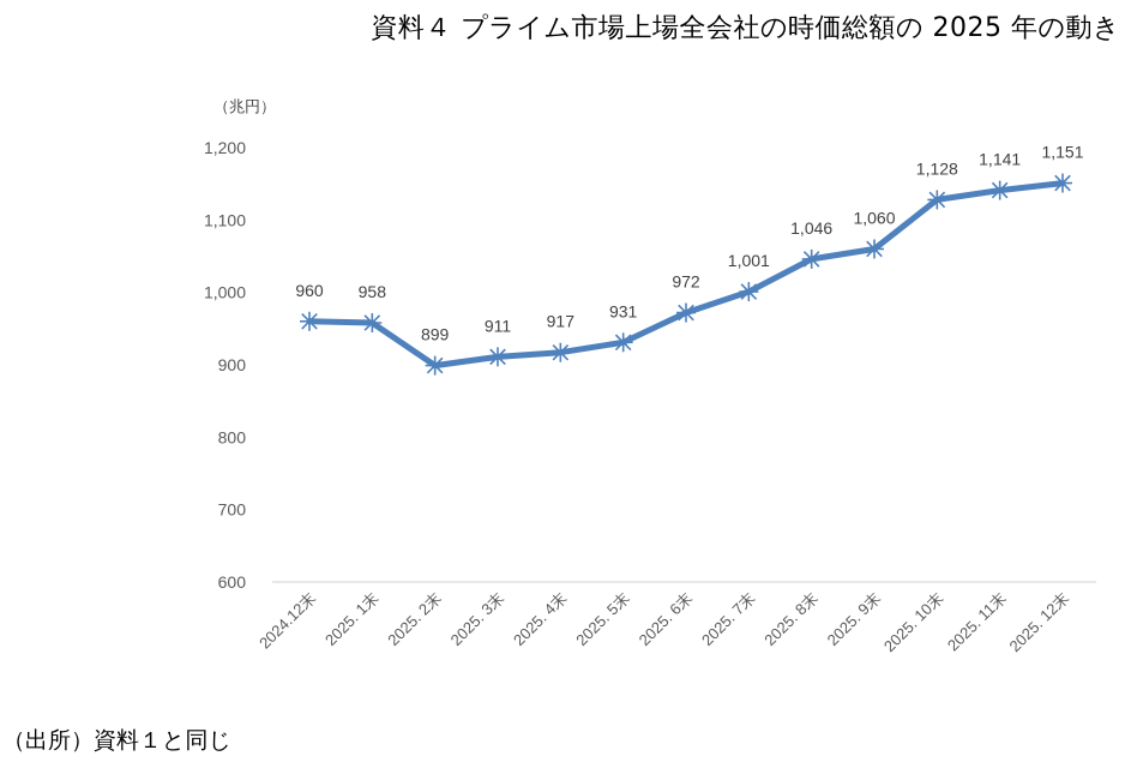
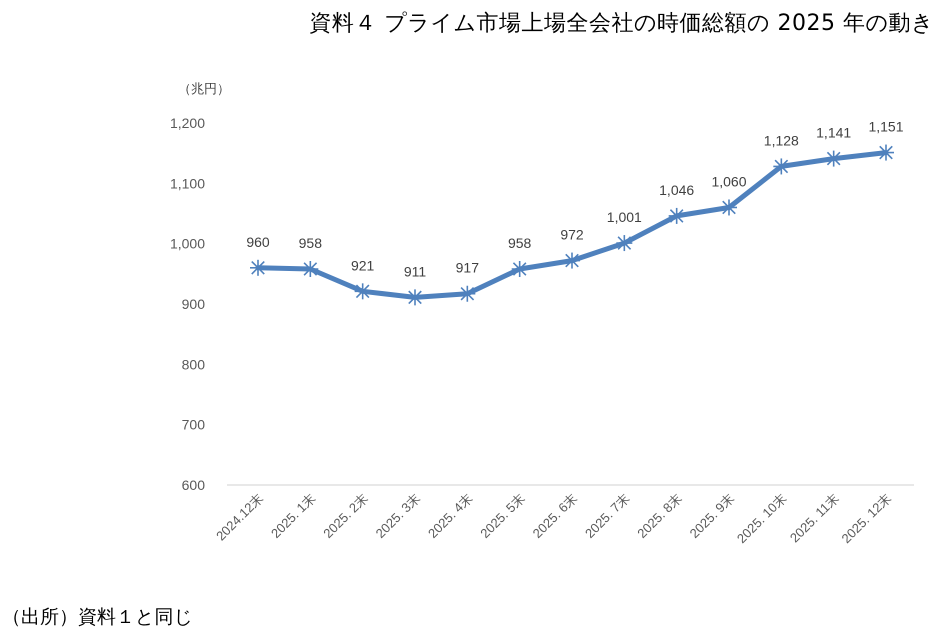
2025. 2末: 899 -> 921
2025. 5末: 931 -> 958
